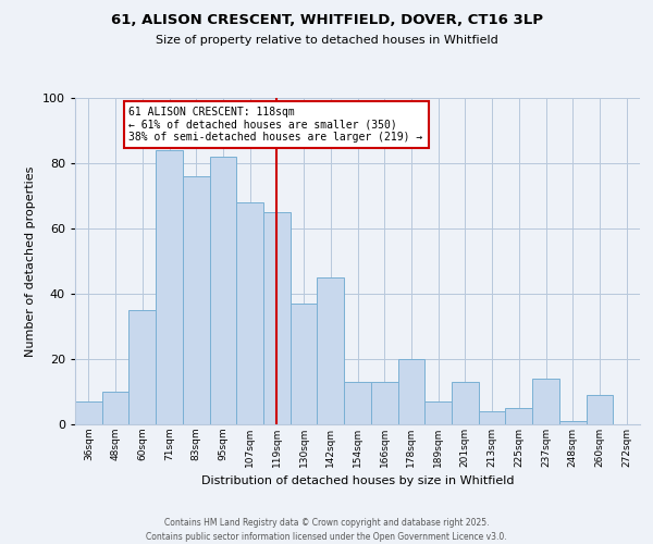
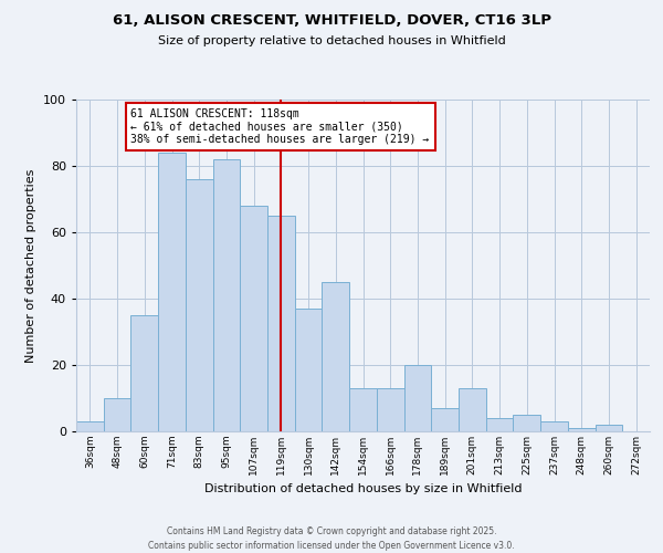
36sqm: 7 -> 3
237sqm: 14 -> 3
260sqm: 9 -> 2
